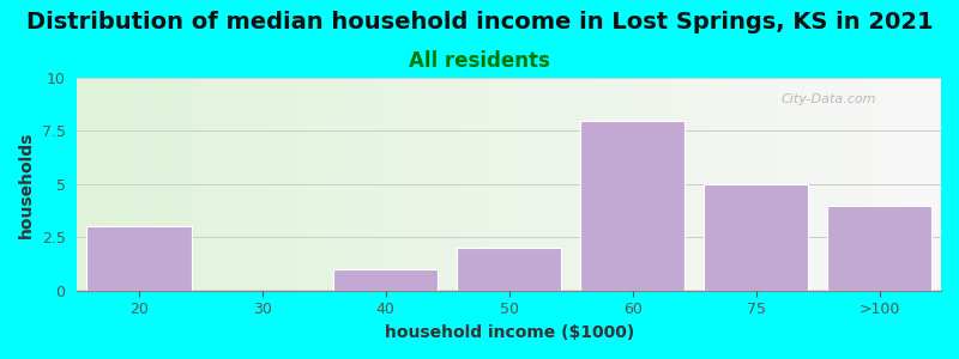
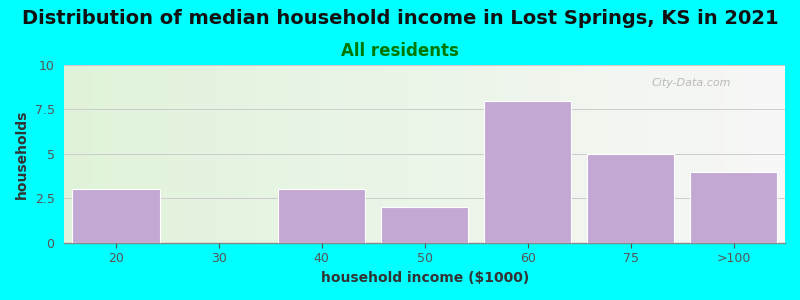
40: 1 -> 3
